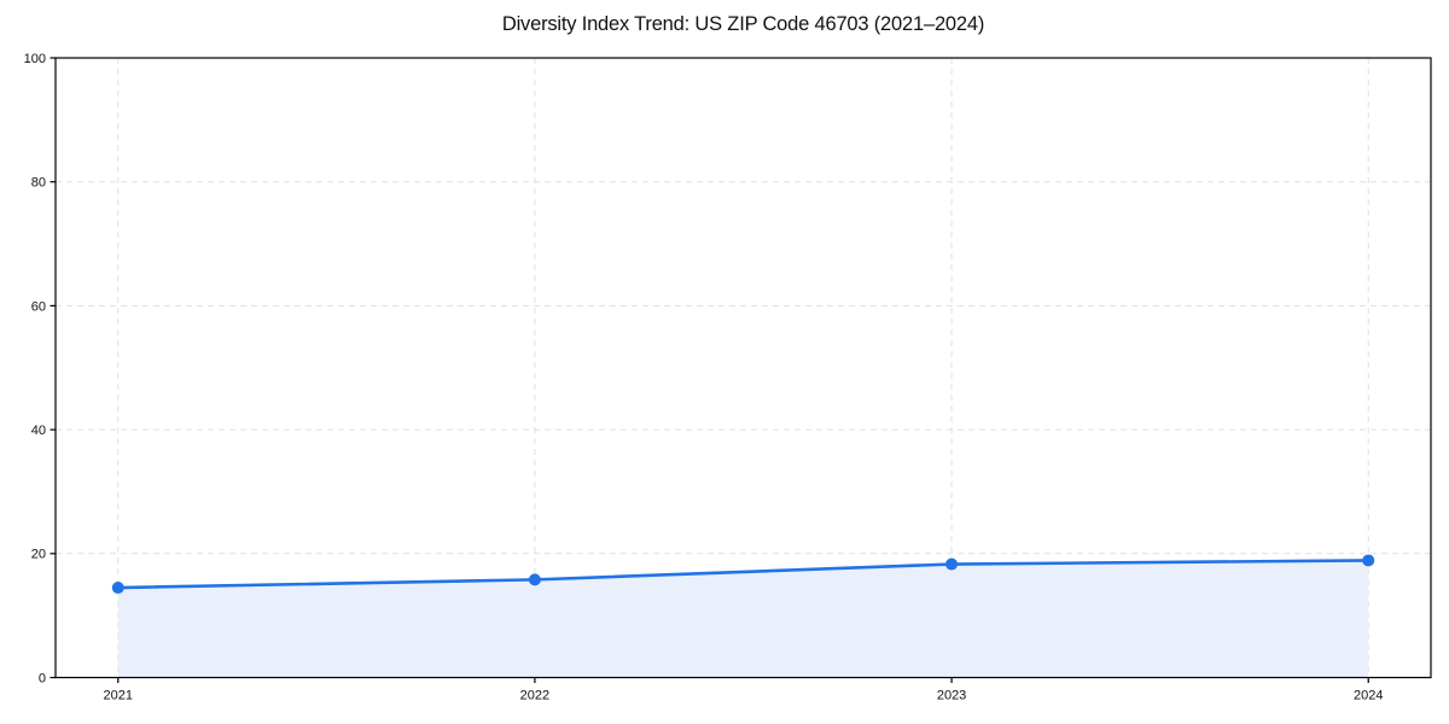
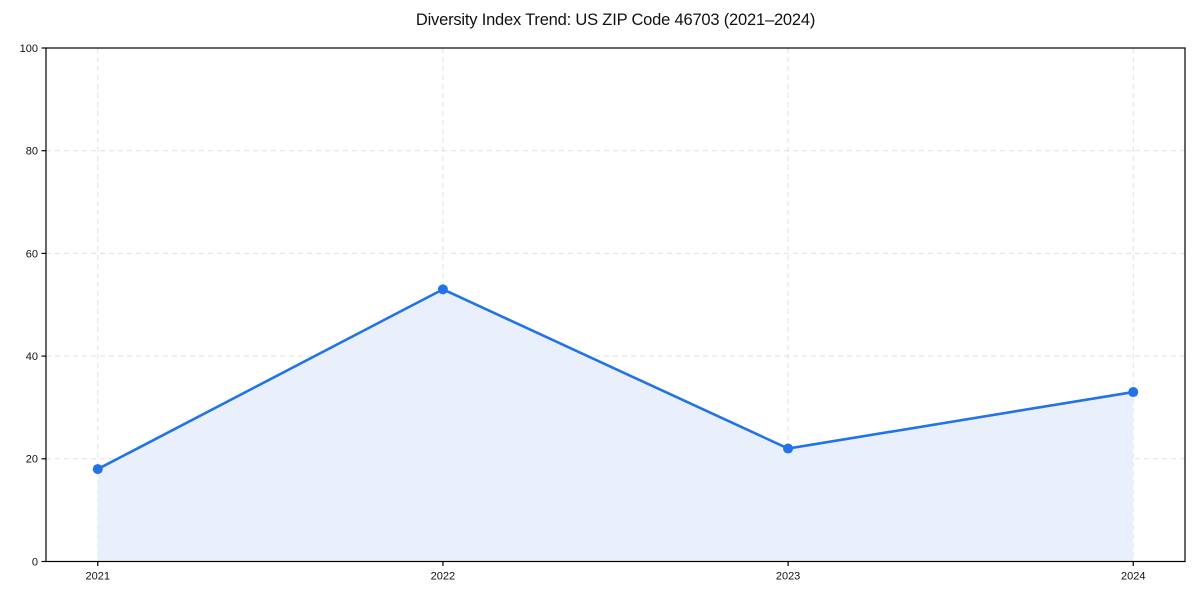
2021: 14 -> 18
2022: 16 -> 53
2023: 18 -> 22
2024: 19 -> 33
